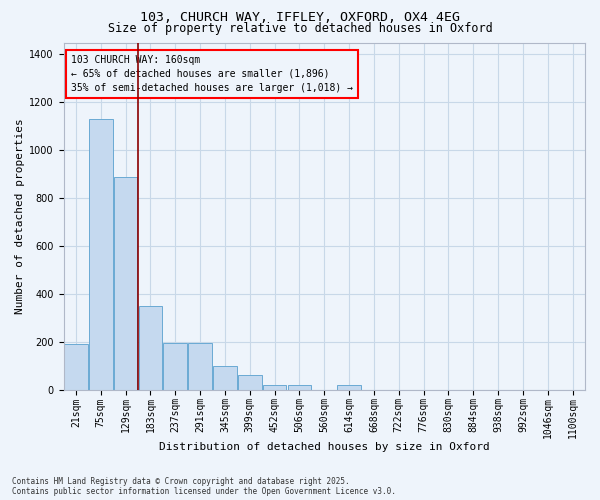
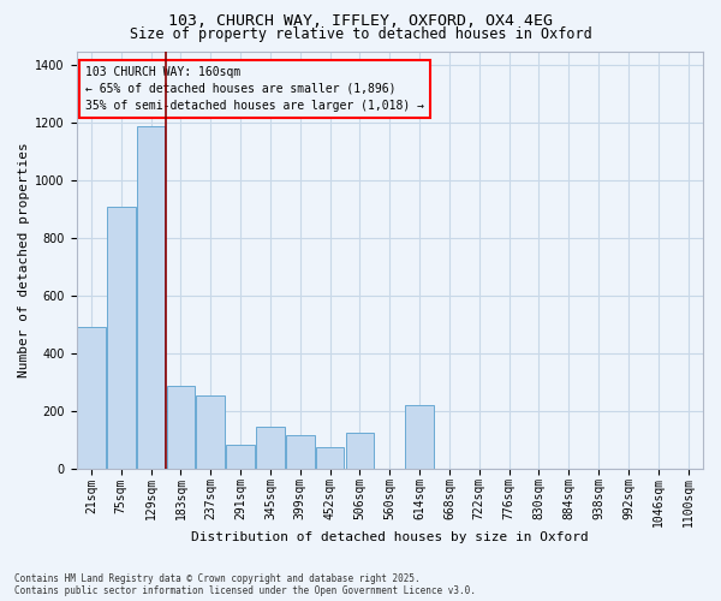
21sqm: 190 -> 490
75sqm: 1130 -> 910
129sqm: 890 -> 1190
183sqm: 350 -> 285
237sqm: 195 -> 255
291sqm: 195 -> 80
345sqm: 100 -> 145
399sqm: 60 -> 115
452sqm: 20 -> 75
506sqm: 20 -> 125
614sqm: 20 -> 220
